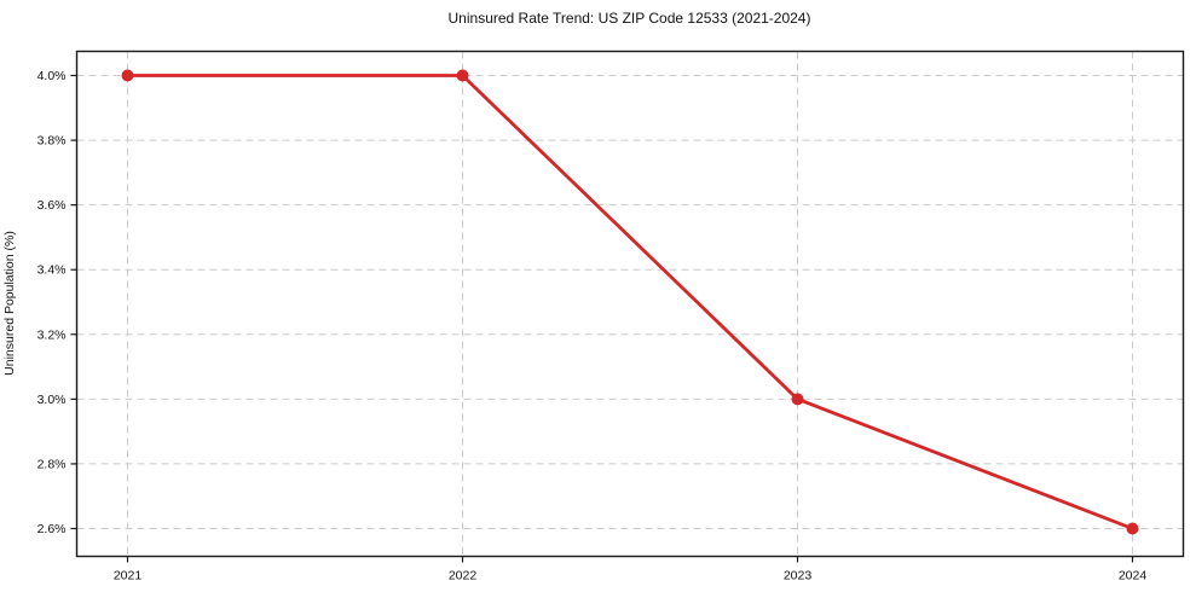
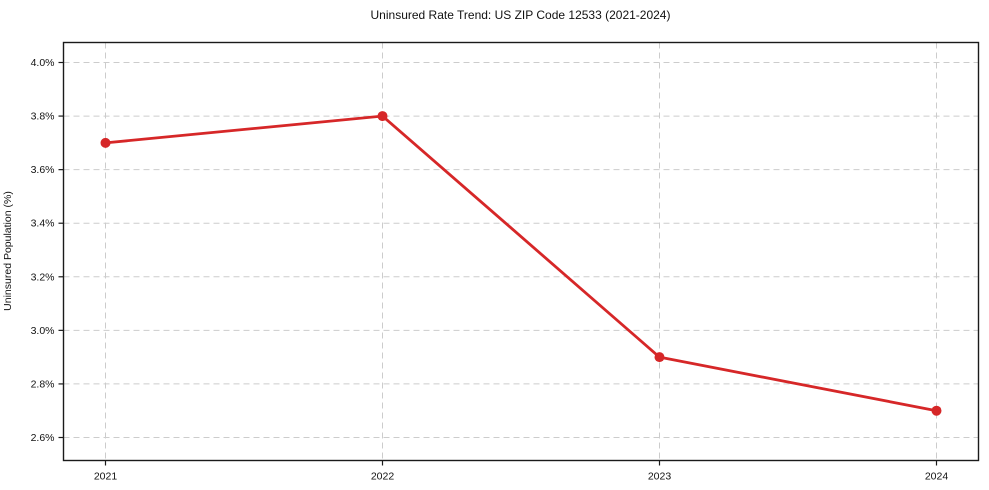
2021: 4.0% -> 3.7%
2022: 4.0% -> 3.8%
2023: 3.0% -> 2.9%
2024: 2.6% -> 2.7%
